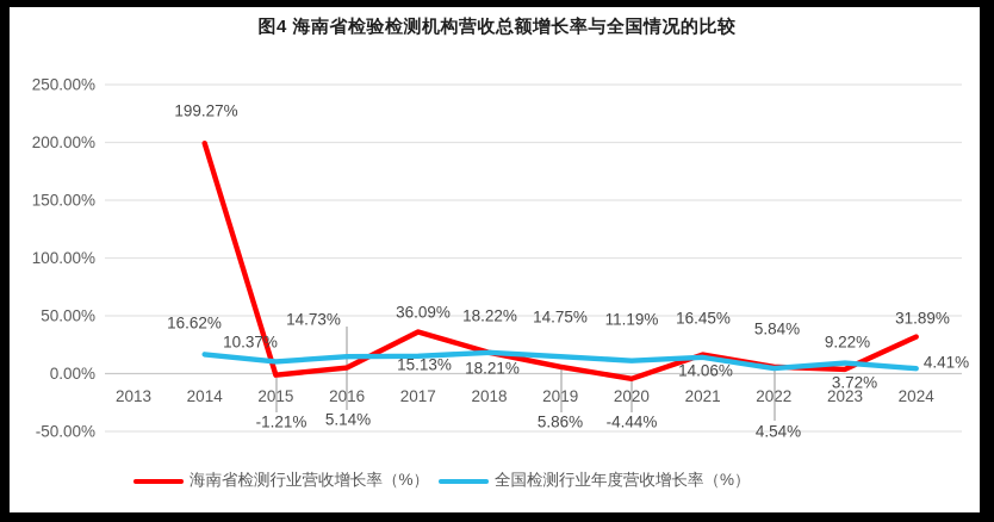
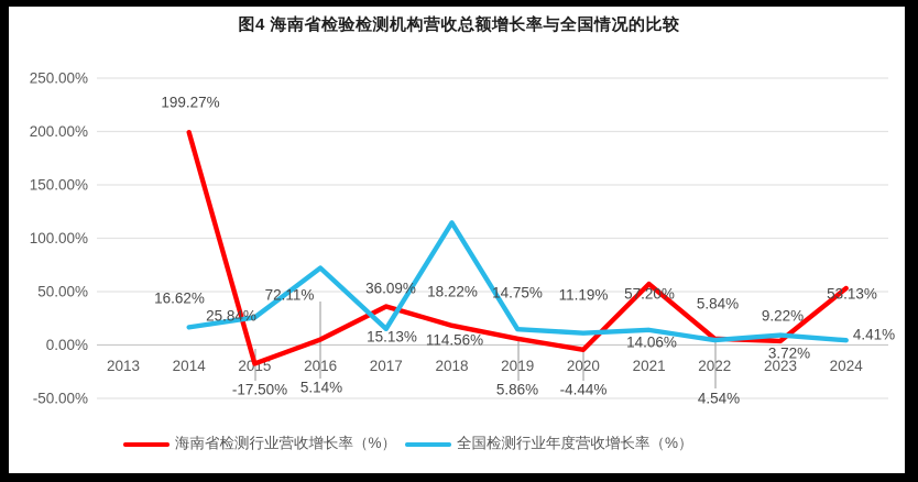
海南省检测行业营收增长率（%）/2015: -1.21% -> -17.50%
全国检测行业年度营收增长率（%）/2015: 10.37% -> 25.84%
全国检测行业年度营收增长率（%）/2016: 14.73% -> 72.11%
全国检测行业年度营收增长率（%）/2018: 18.21% -> 114.56%
海南省检测行业营收增长率（%）/2021: 16.45% -> 57.20%
海南省检测行业营收增长率（%）/2024: 31.89% -> 53.13%
